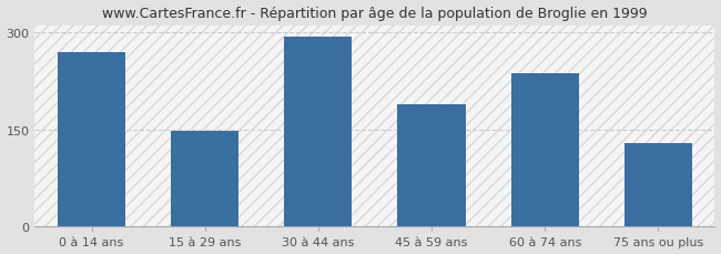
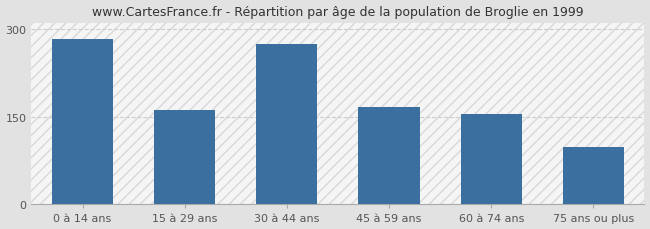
0 à 14 ans: 268 -> 283
15 à 29 ans: 148 -> 162
30 à 44 ans: 292 -> 274
45 à 59 ans: 188 -> 166
60 à 74 ans: 236 -> 155
75 ans ou plus: 128 -> 98
